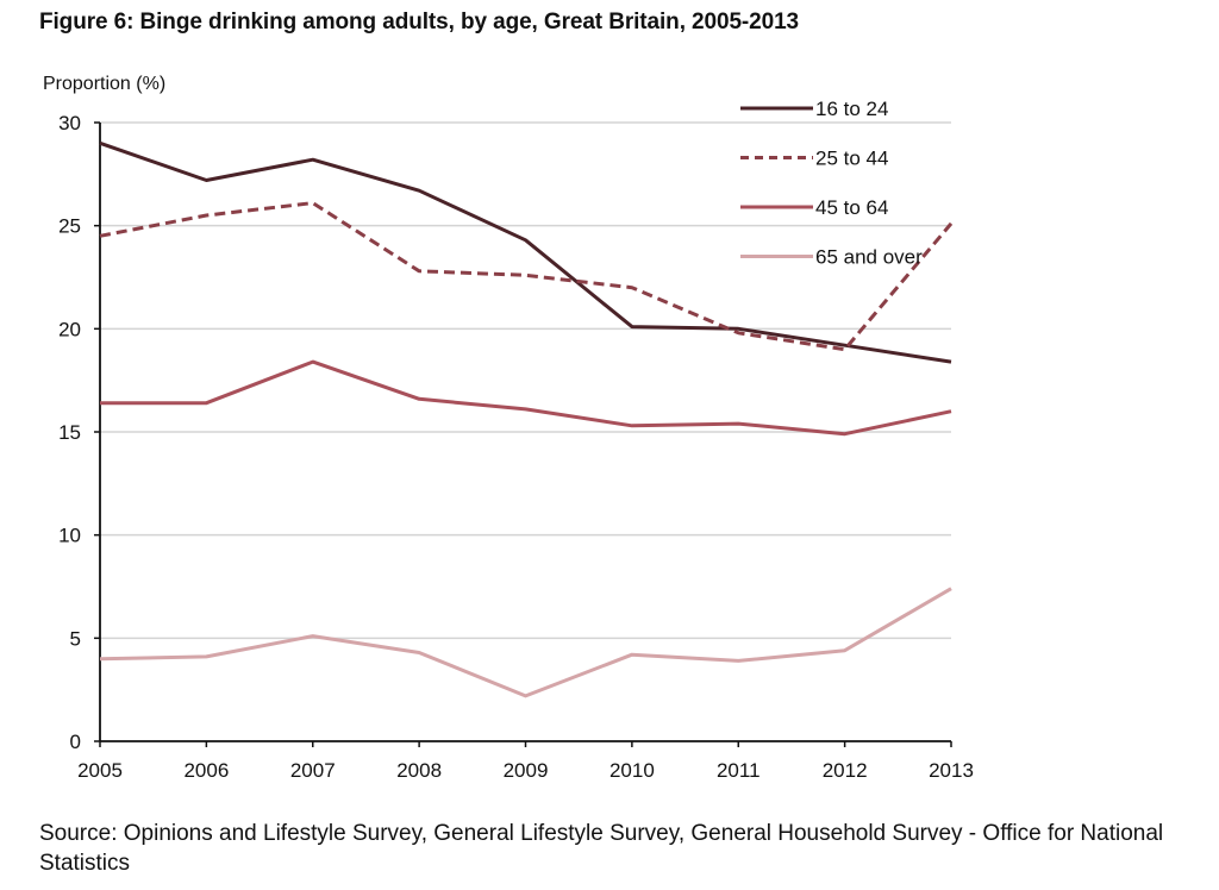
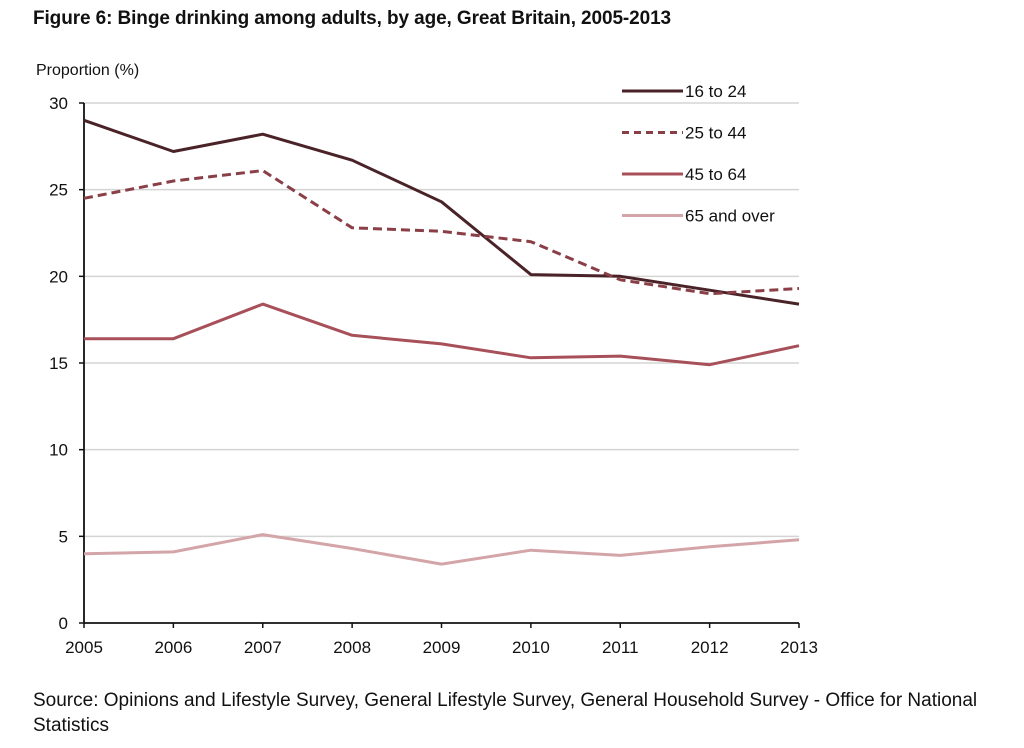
65 and over/2009: 2.2 -> 3.4
25 to 44/2013: 25.1 -> 19.3
65 and over/2013: 7.4 -> 4.8
